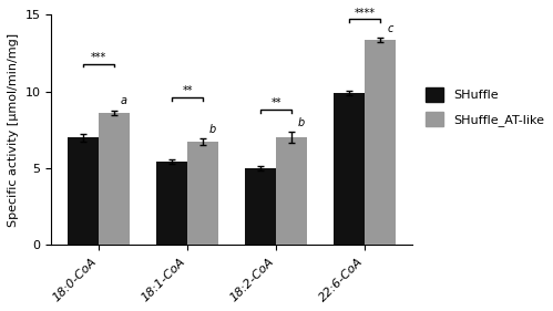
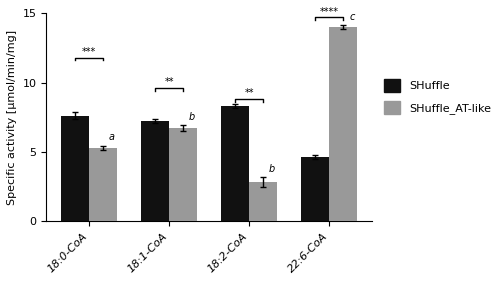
SHuffle/18:0-CoA: 7.0 -> 7.6
SHuffle_AT-like/18:0-CoA: 8.6 -> 5.3
SHuffle/18:1-CoA: 5.4 -> 7.2
SHuffle/18:2-CoA: 5.0 -> 8.3
SHuffle_AT-like/18:2-CoA: 7.0 -> 2.8
SHuffle/22:6-CoA: 9.9 -> 4.6
SHuffle_AT-like/22:6-CoA: 13.3 -> 14.0
